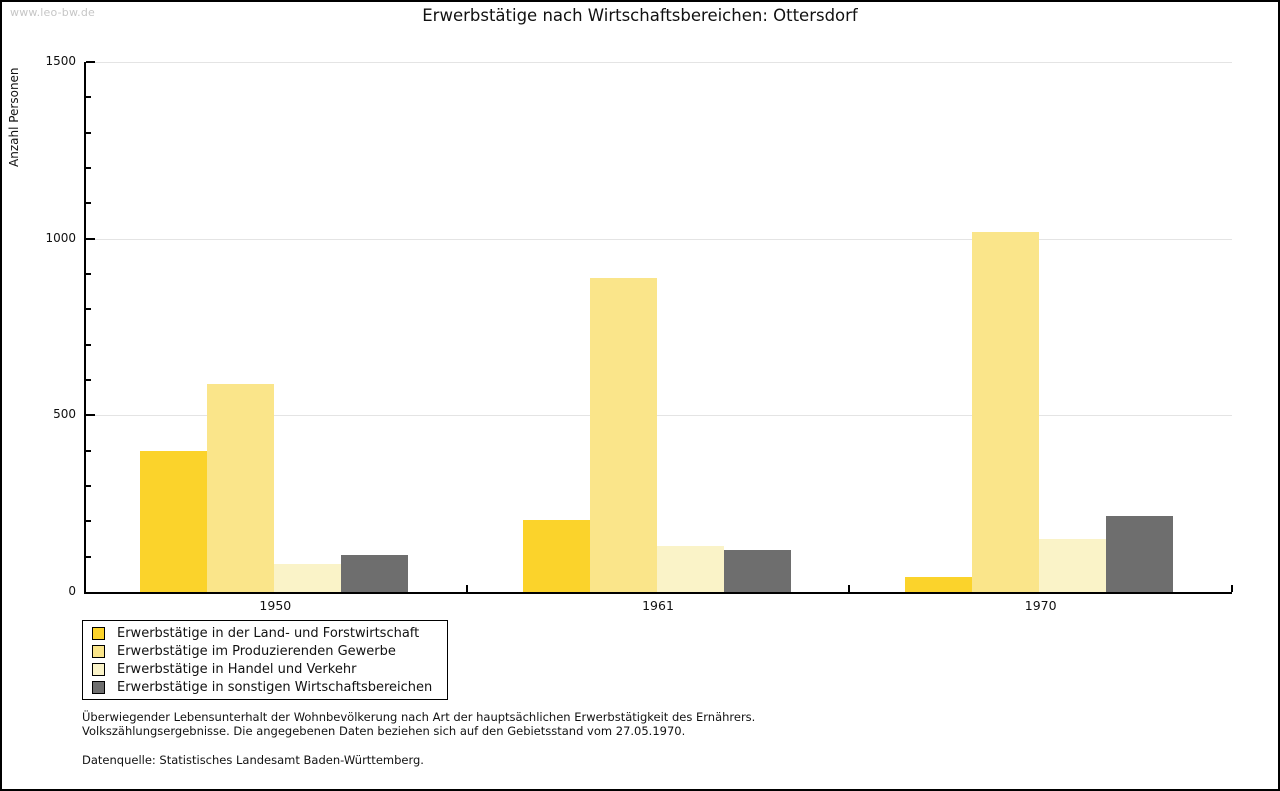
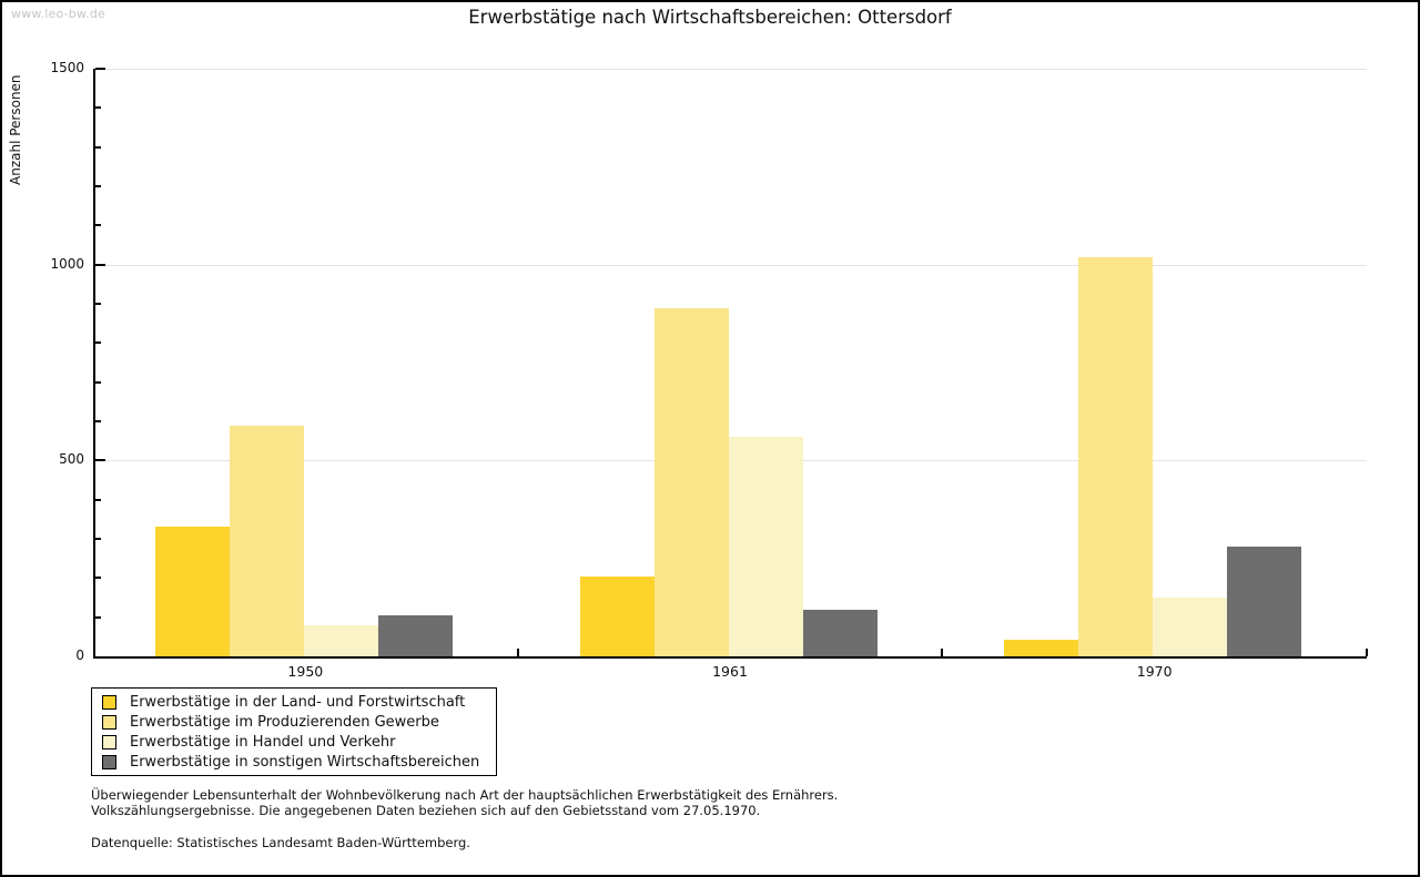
Erwerbstätige in der Land- und Forstwirtschaft/1950: 400 -> 330
Erwerbstätige in Handel und Verkehr/1961: 130 -> 560
Erwerbstätige in sonstigen Wirtschaftsbereichen/1970: 220 -> 280
